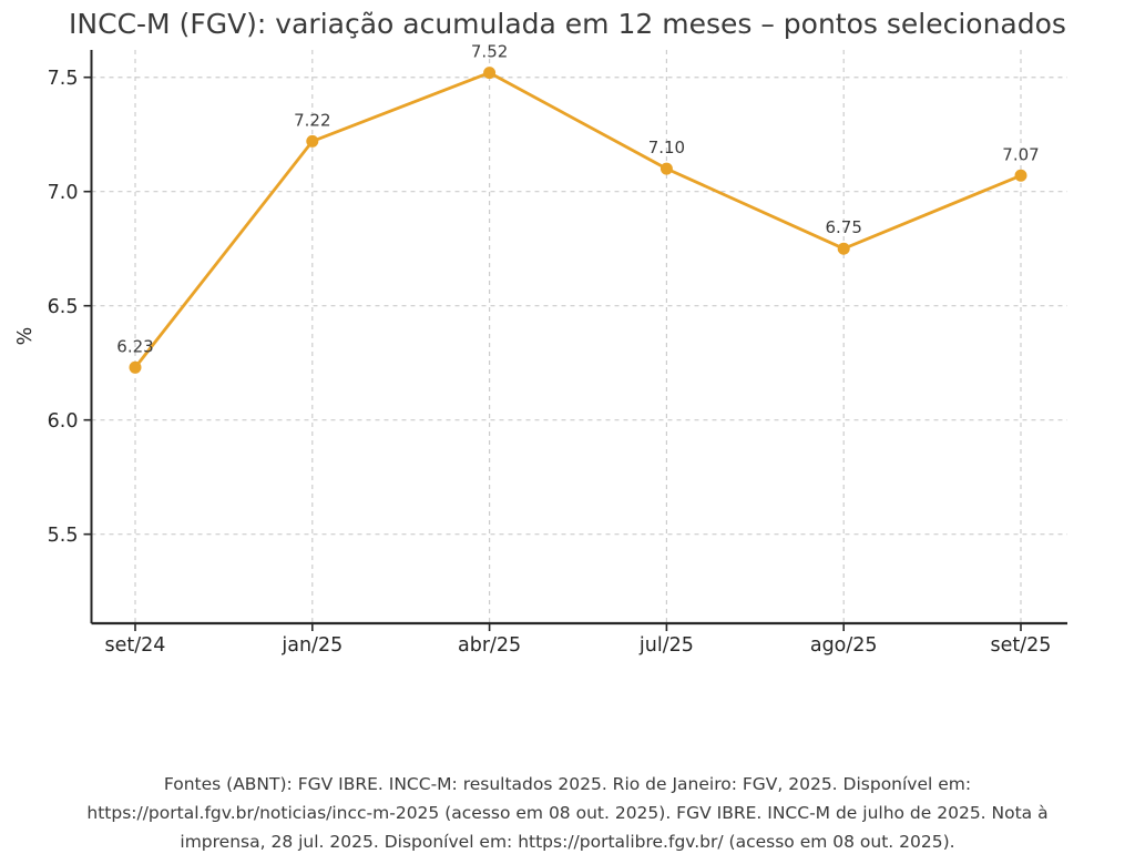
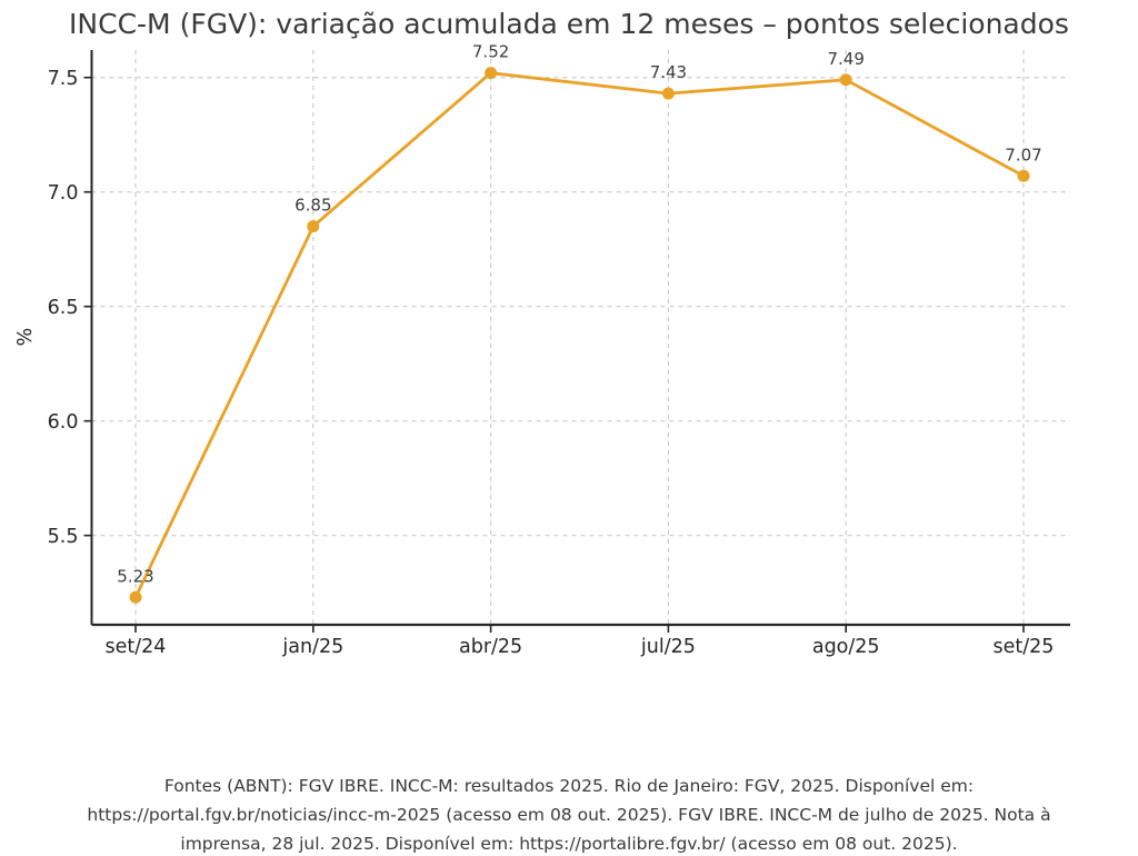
set/24: 6.23 -> 5.23
jan/25: 7.22 -> 6.85
jul/25: 7.10 -> 7.43
ago/25: 6.75 -> 7.49
